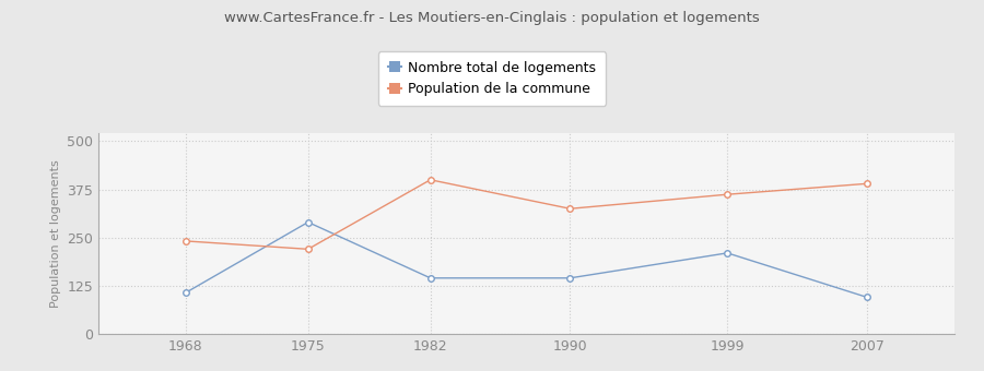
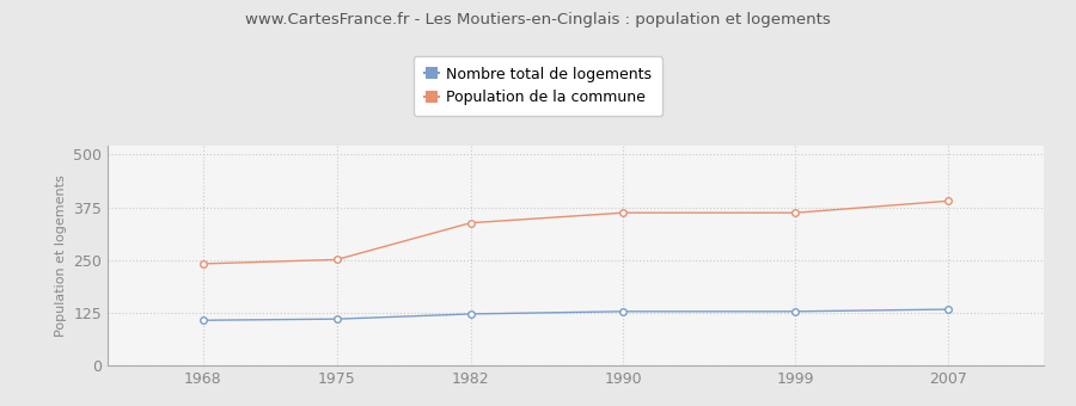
Nombre total de logements/1975: 290 -> 110
Population de la commune/1975: 220 -> 251
Nombre total de logements/1982: 145 -> 122
Population de la commune/1982: 400 -> 338
Nombre total de logements/1990: 145 -> 128
Population de la commune/1990: 325 -> 362
Nombre total de logements/1999: 210 -> 128
Nombre total de logements/2007: 95 -> 133
